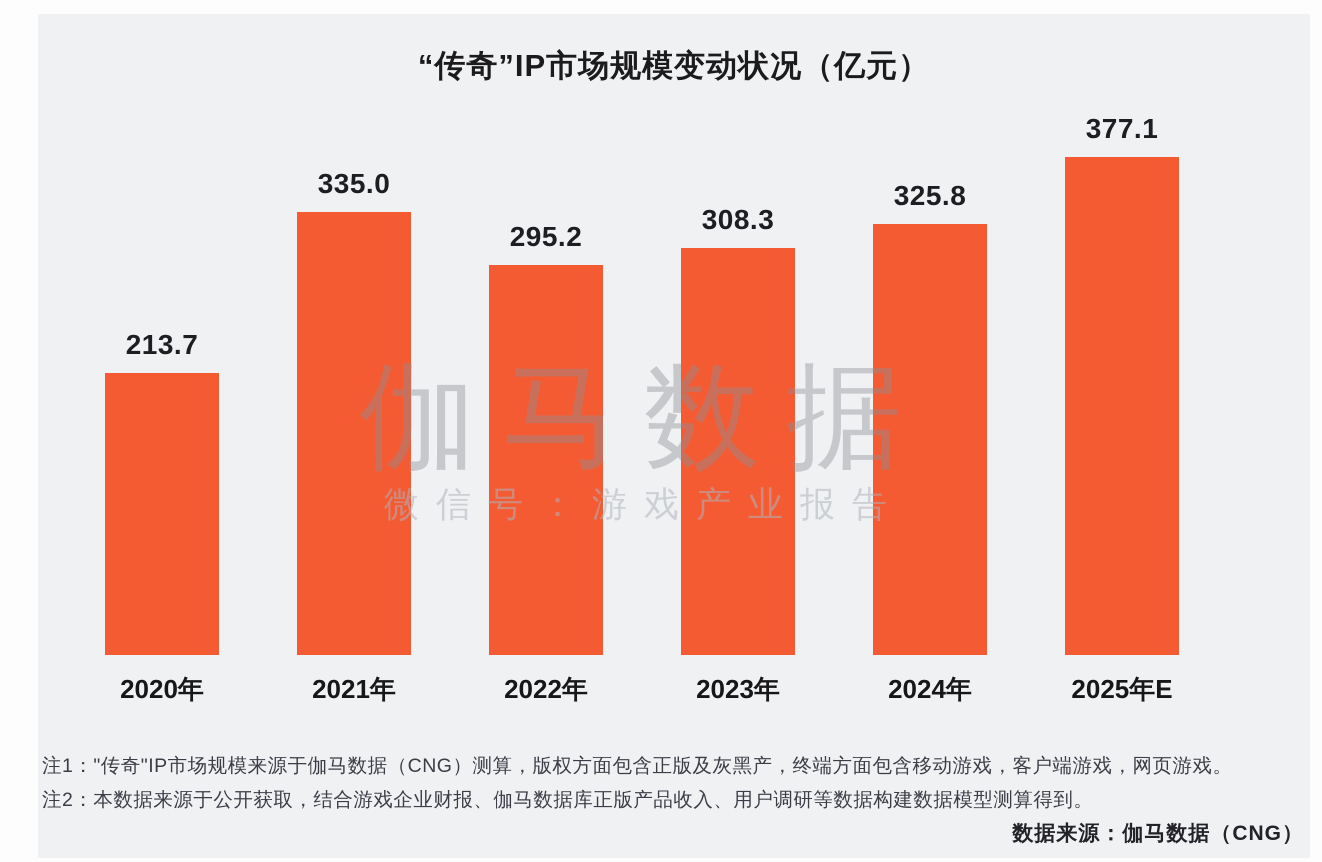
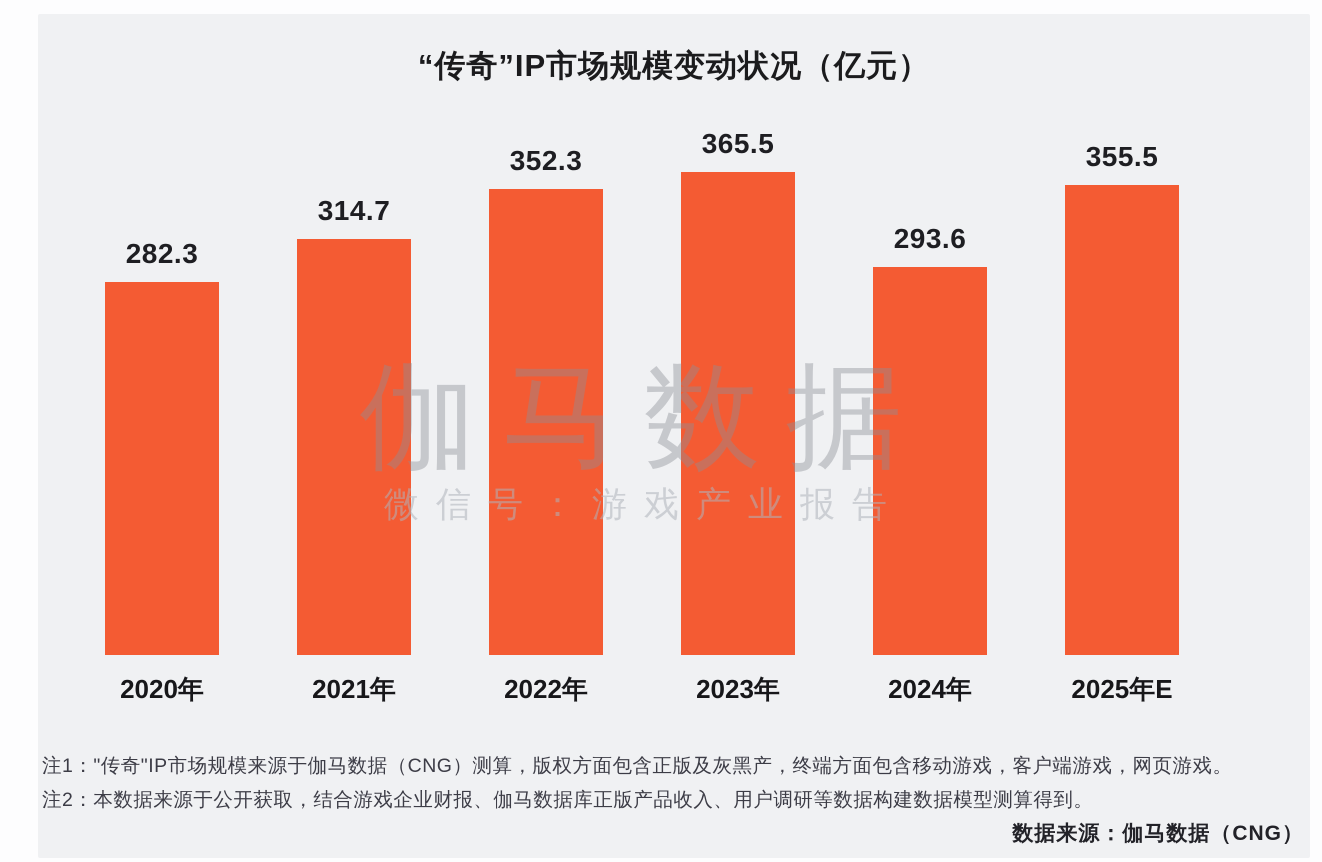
2020年: 213.7 -> 282.3
2021年: 335.0 -> 314.7
2022年: 295.2 -> 352.3
2023年: 308.3 -> 365.5
2024年: 325.8 -> 293.6
2025年E: 377.1 -> 355.5
